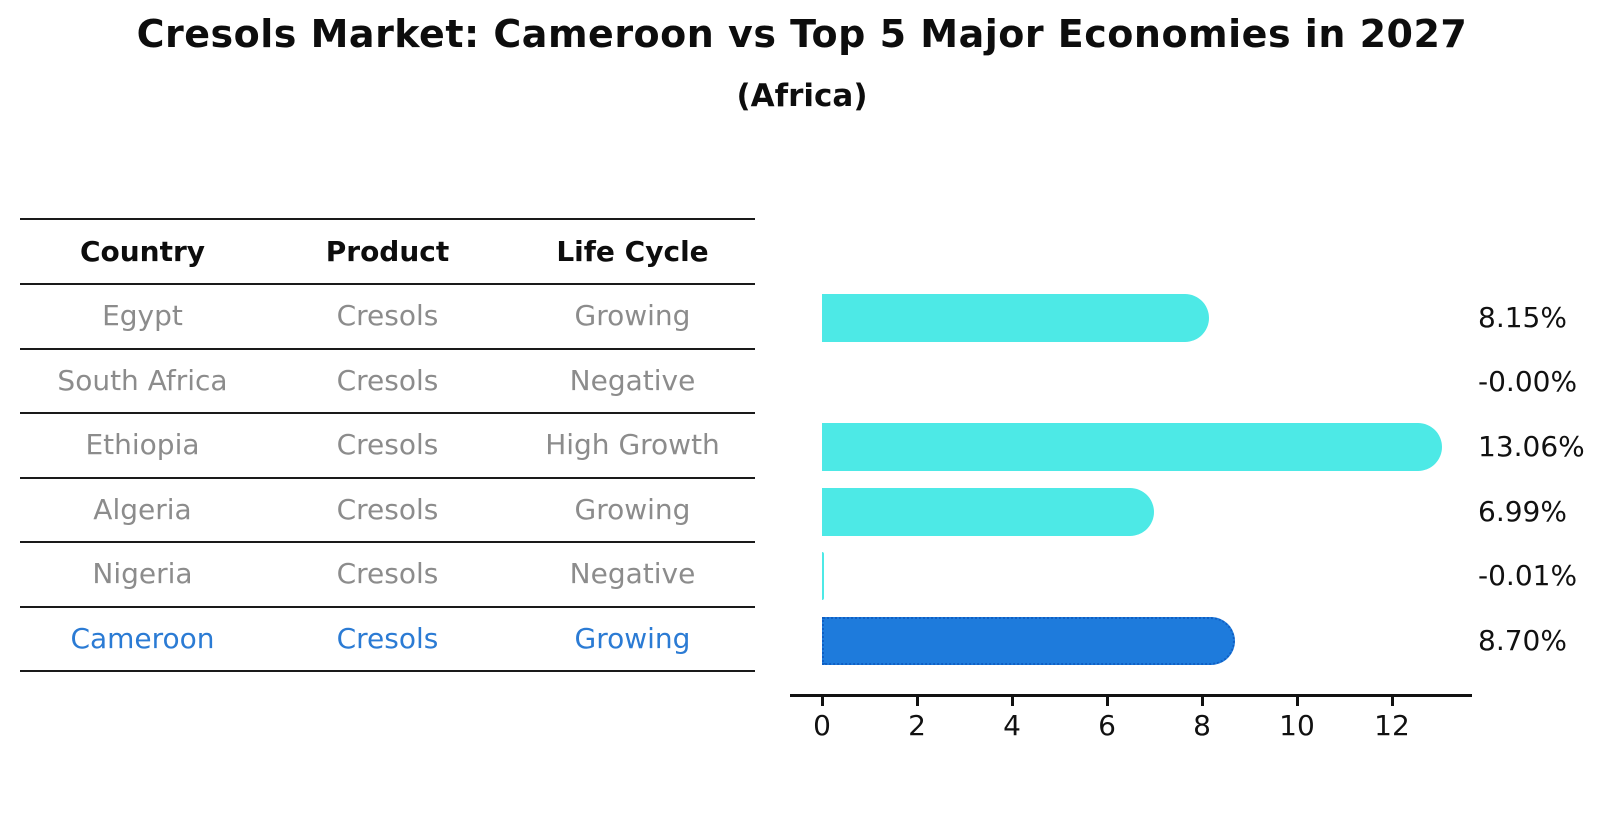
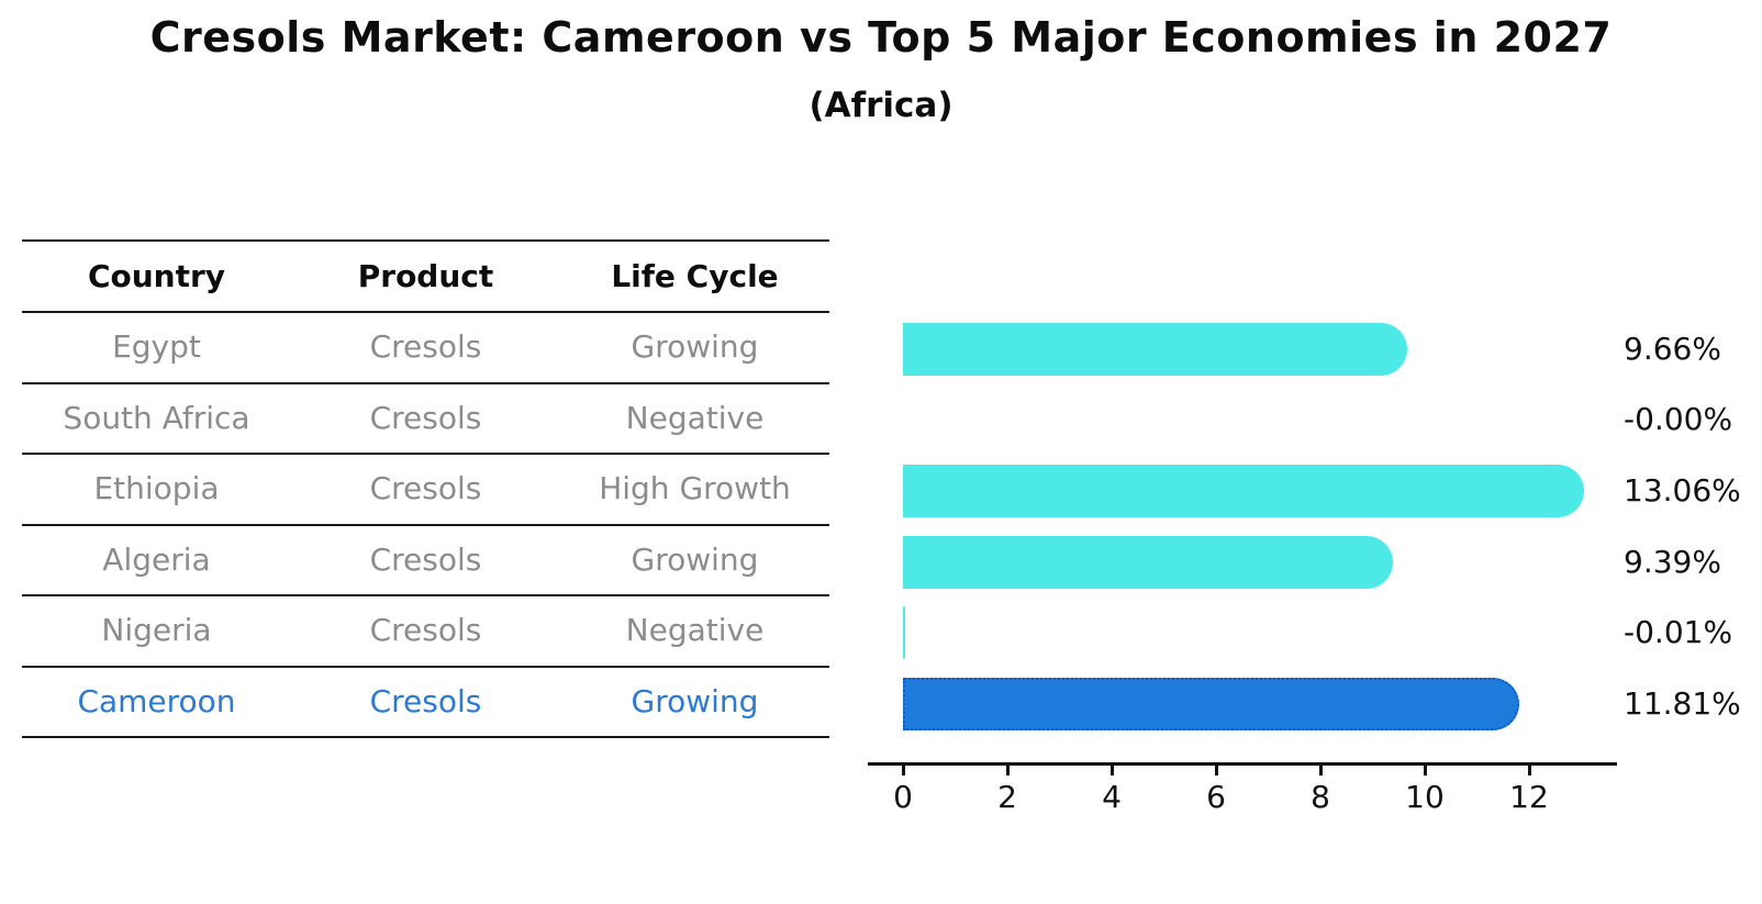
Egypt: 8.15% -> 9.66%
Algeria: 6.99% -> 9.39%
Cameroon: 8.70% -> 11.81%
